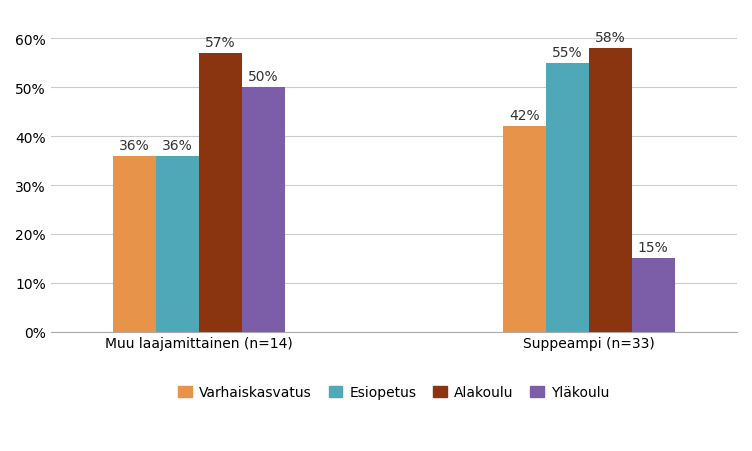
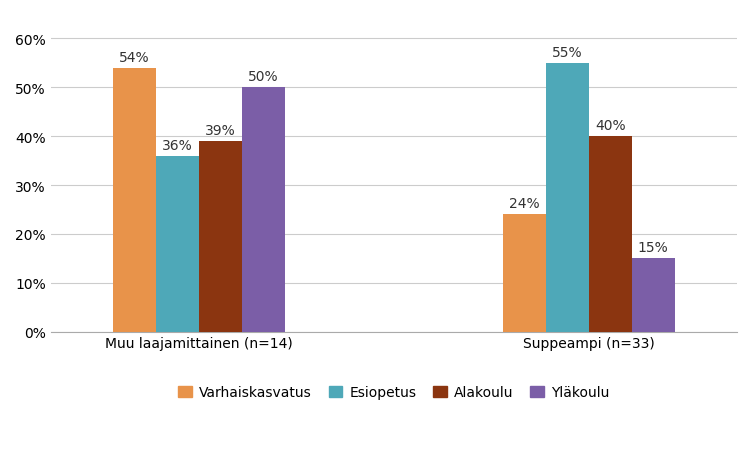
Varhaiskasvatus/Muu laajamittainen (n=14): 36% -> 54%
Alakoulu/Muu laajamittainen (n=14): 57% -> 39%
Varhaiskasvatus/Suppeampi (n=33): 42% -> 24%
Alakoulu/Suppeampi (n=33): 58% -> 40%
